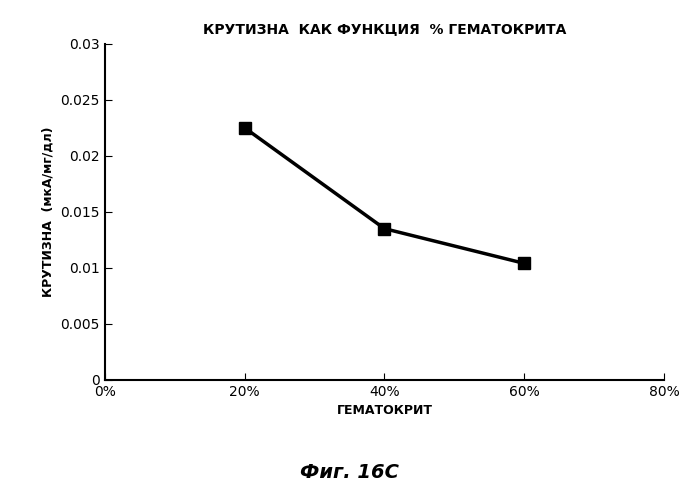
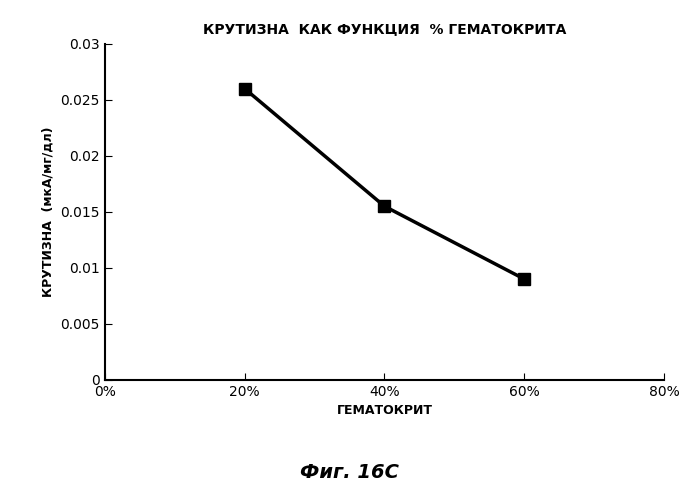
20%: 0.0225 -> 0.0260
40%: 0.0135 -> 0.0155
60%: 0.0104 -> 0.0090
